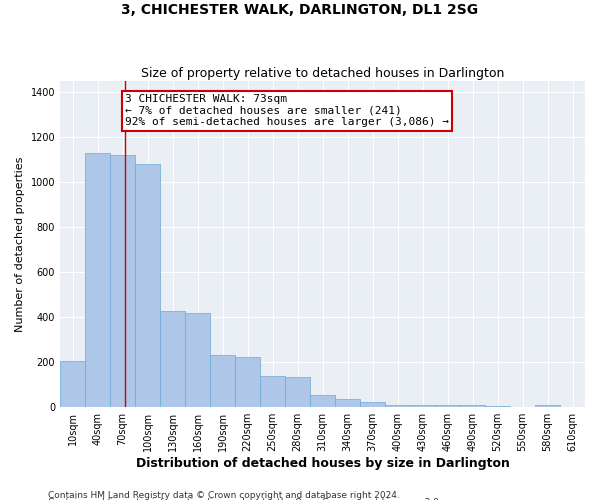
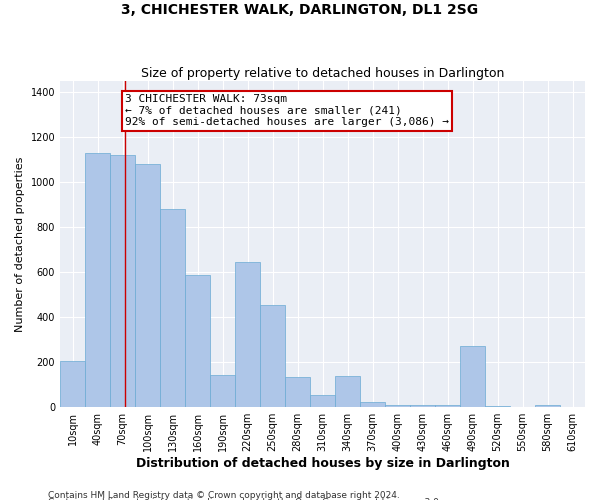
130sqm: 425 -> 880
160sqm: 420 -> 585
190sqm: 230 -> 145
220sqm: 225 -> 645
250sqm: 140 -> 455
340sqm: 35 -> 140
490sqm: 8 -> 270
